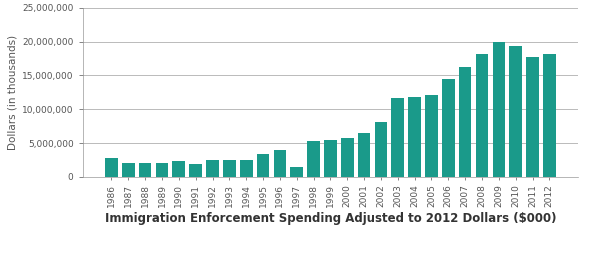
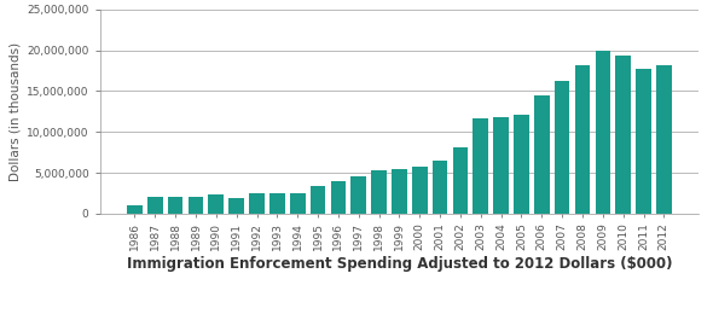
1986: 2,800,000 -> 1,000,000
1997: 1,400,000 -> 4,600,000
